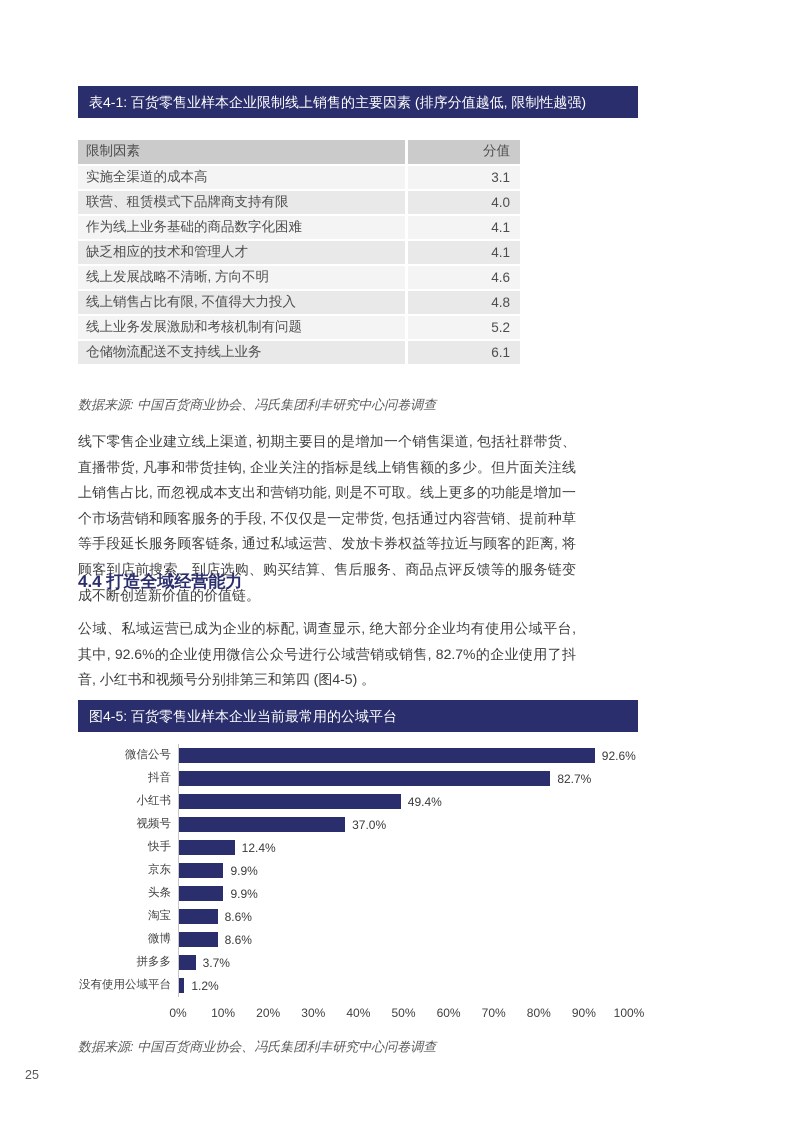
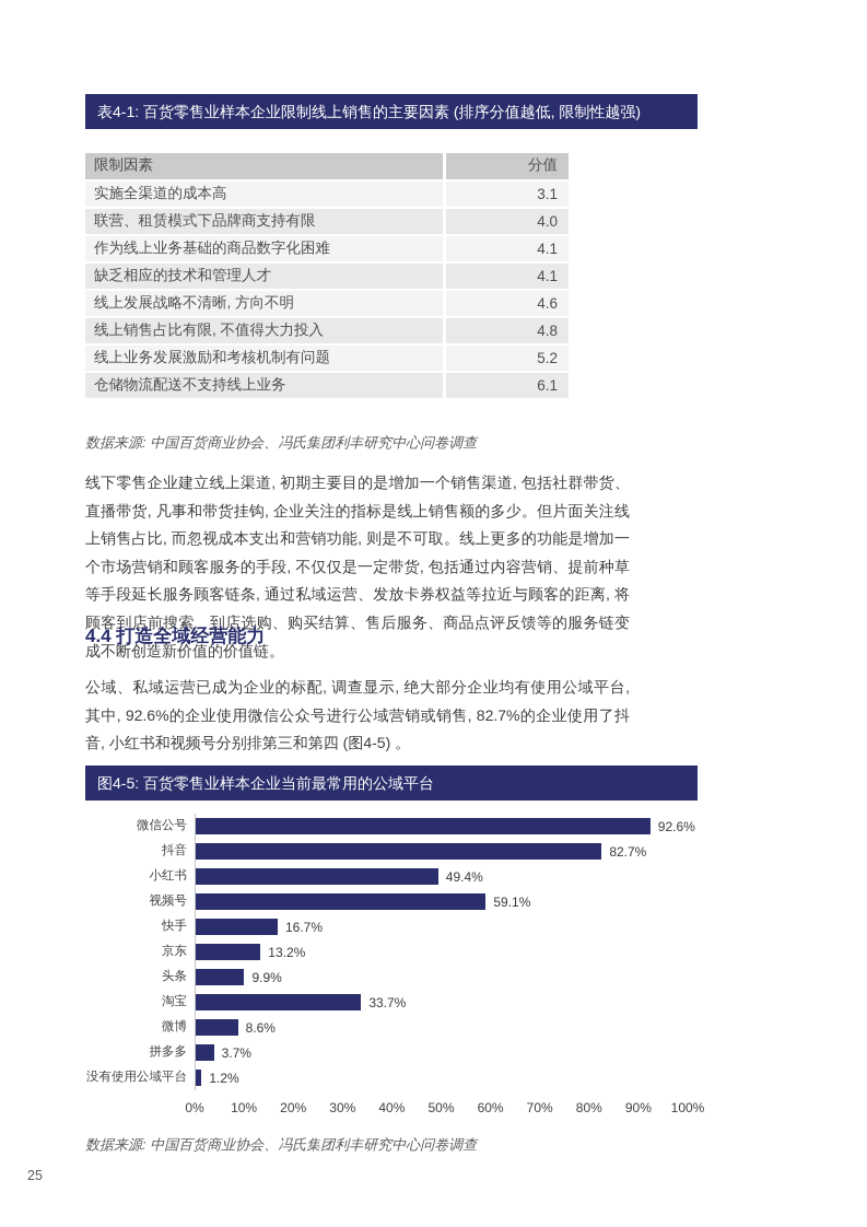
视频号: 37.0% -> 59.1%
快手: 12.4% -> 16.7%
京东: 9.9% -> 13.2%
淘宝: 8.6% -> 33.7%
